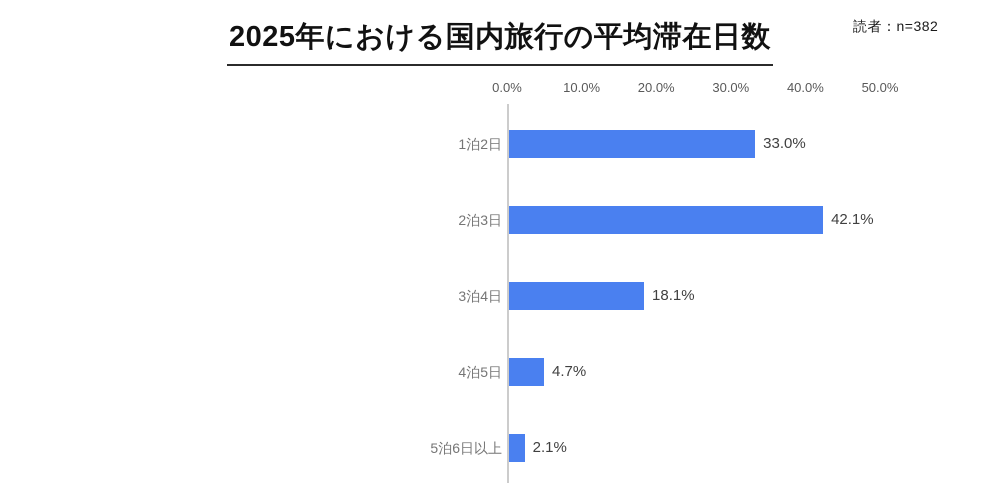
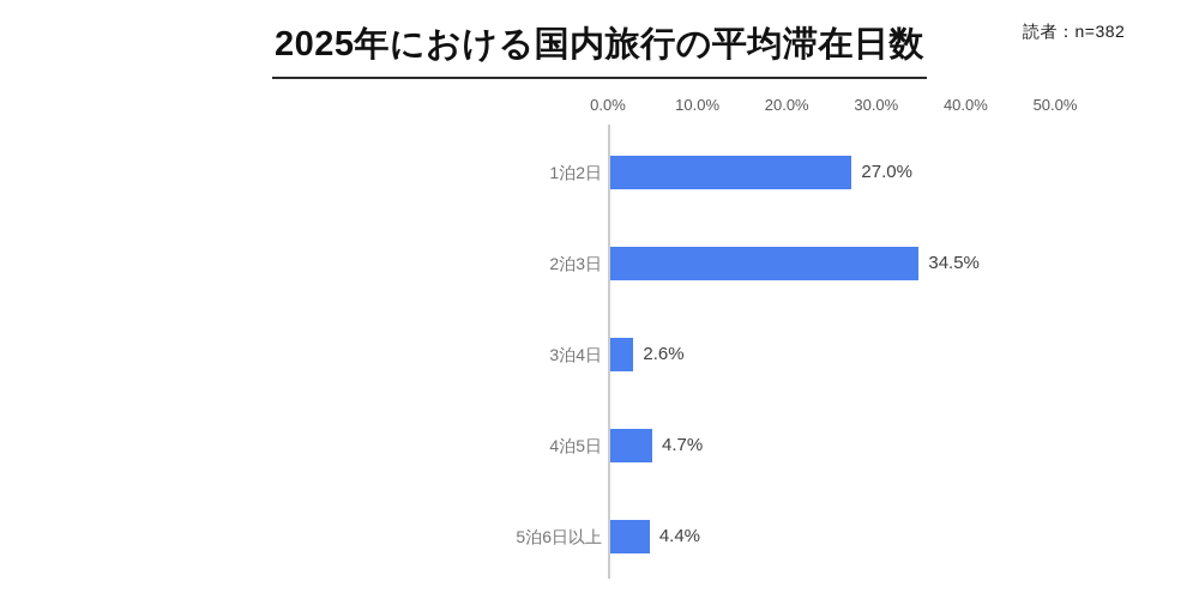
1泊2日: 33.0% -> 27.0%
2泊3日: 42.1% -> 34.5%
3泊4日: 18.1% -> 2.6%
5泊6日以上: 2.1% -> 4.4%
